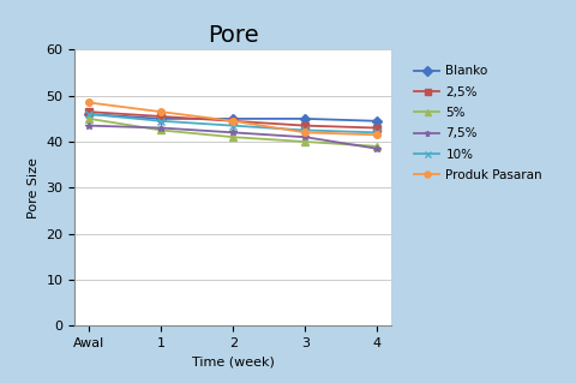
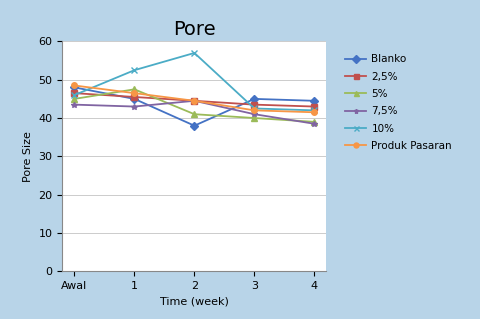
Blanko/Awal: 46.0 -> 48.0
5%/1: 42.5 -> 47.5
10%/1: 44.5 -> 52.5
Blanko/2: 45.0 -> 38.0
7,5%/2: 42.0 -> 44.5
10%/2: 43.5 -> 57.0
